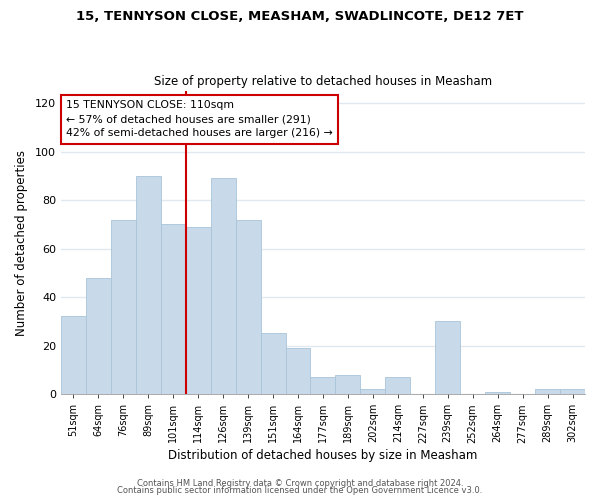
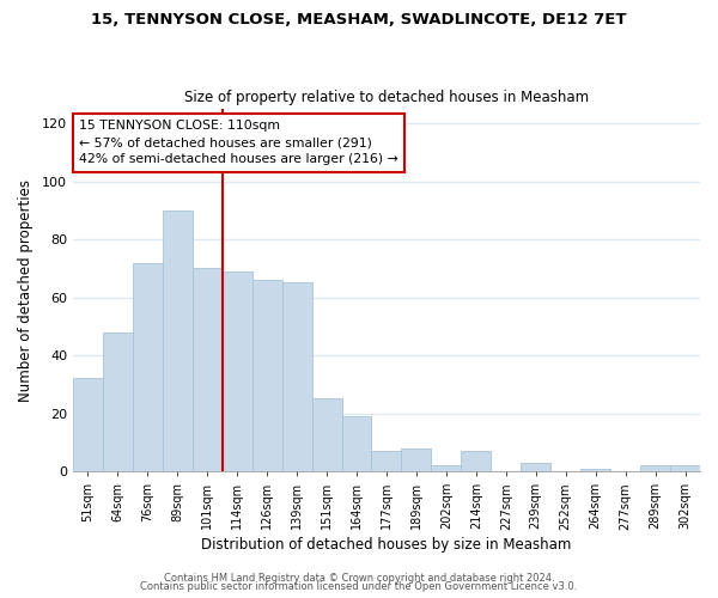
126sqm: 89 -> 66
139sqm: 72 -> 65
239sqm: 30 -> 3
